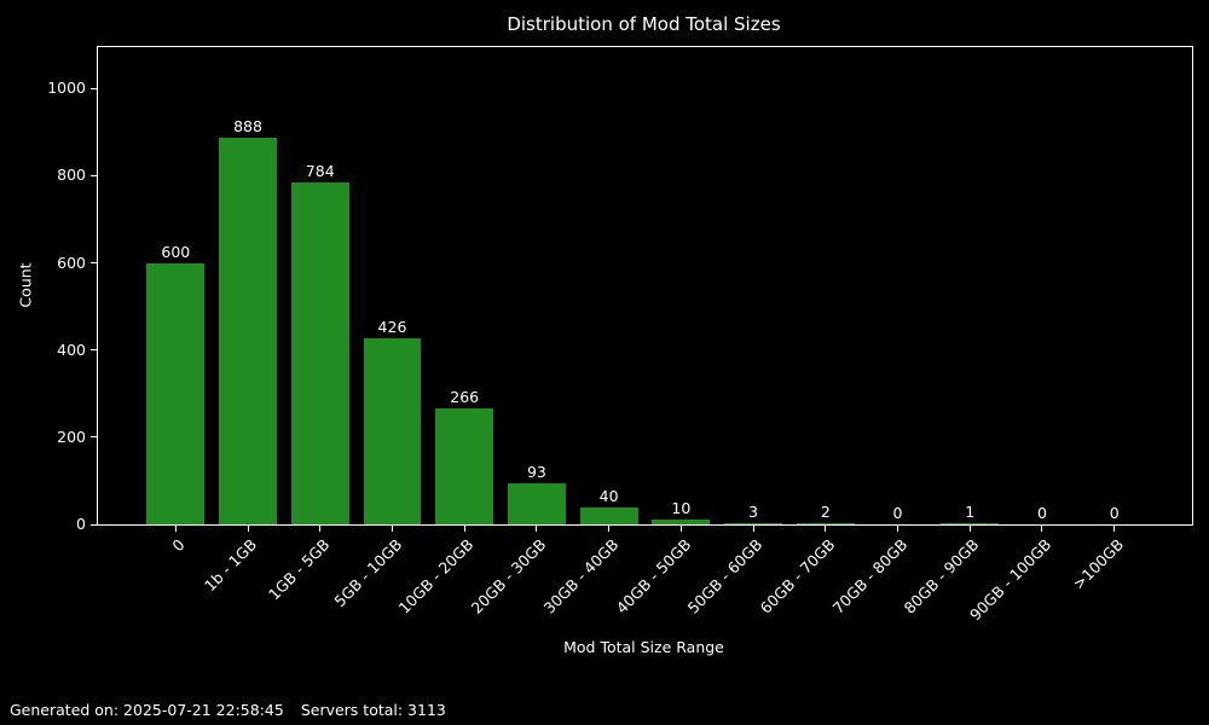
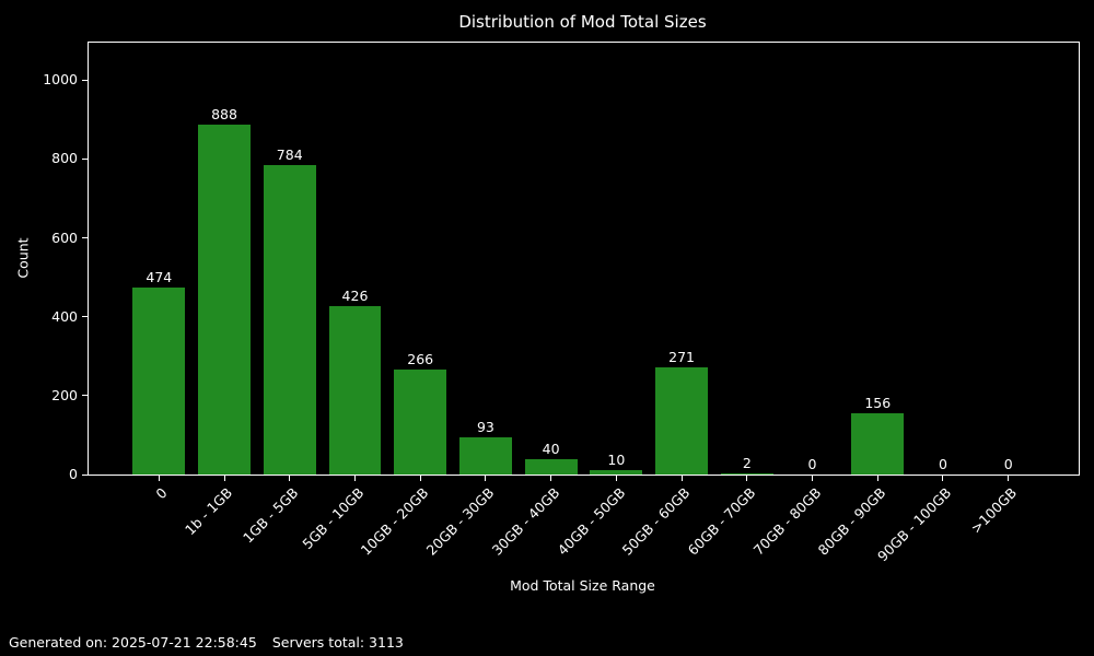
0: 600 -> 474
50GB - 60GB: 3 -> 271
80GB - 90GB: 1 -> 156
